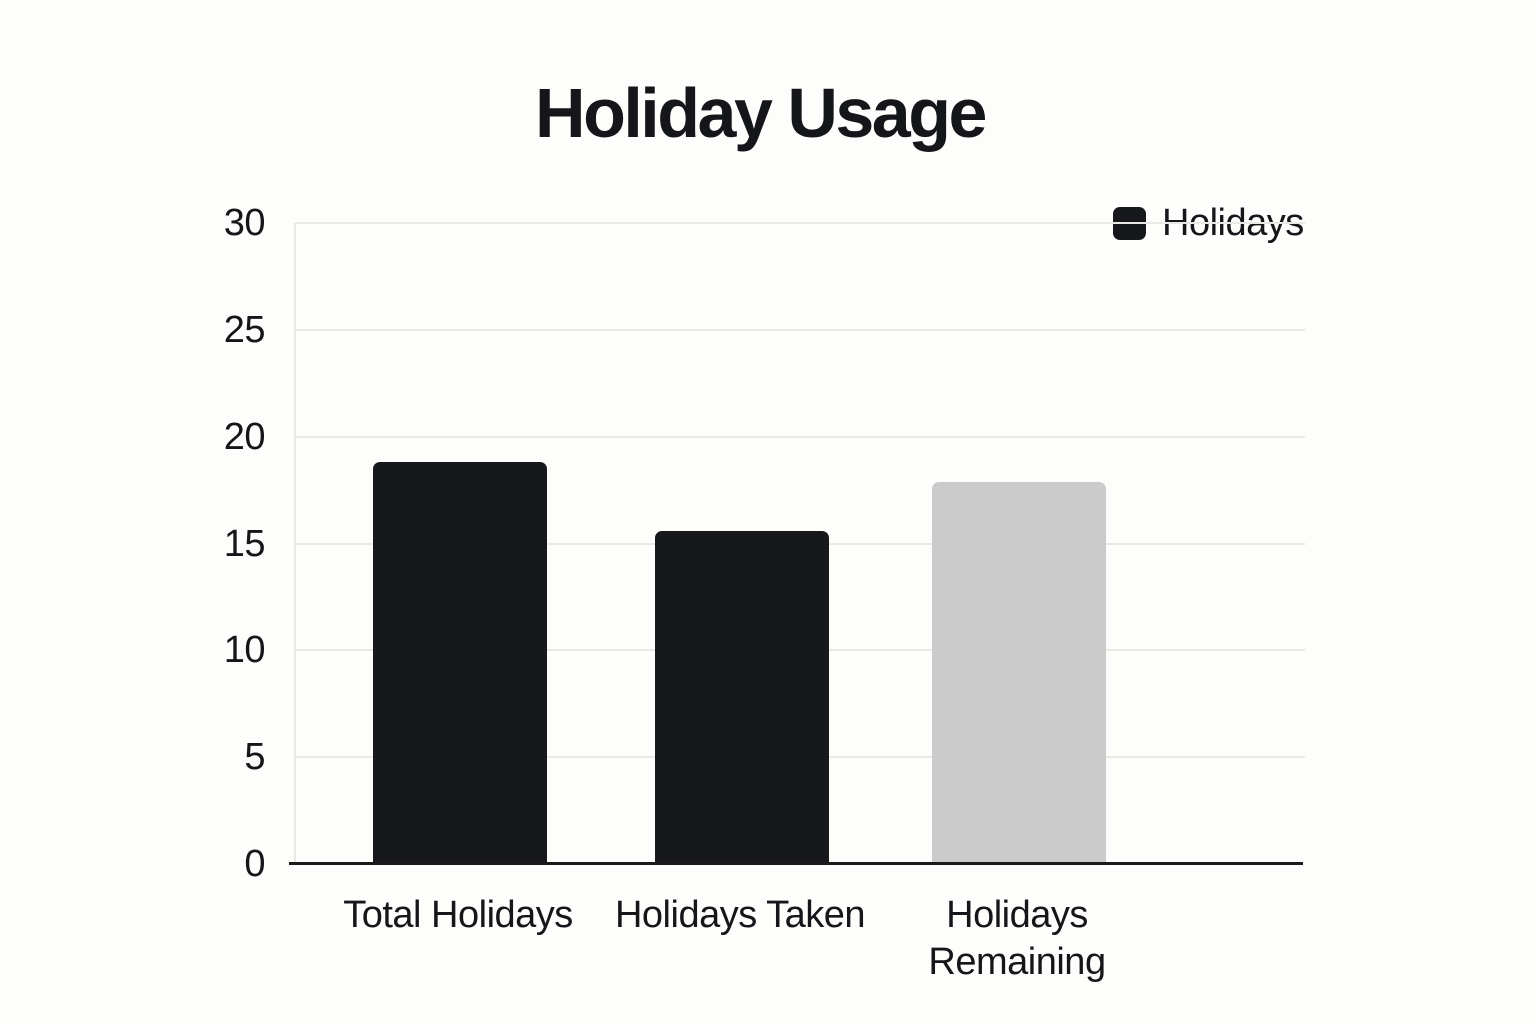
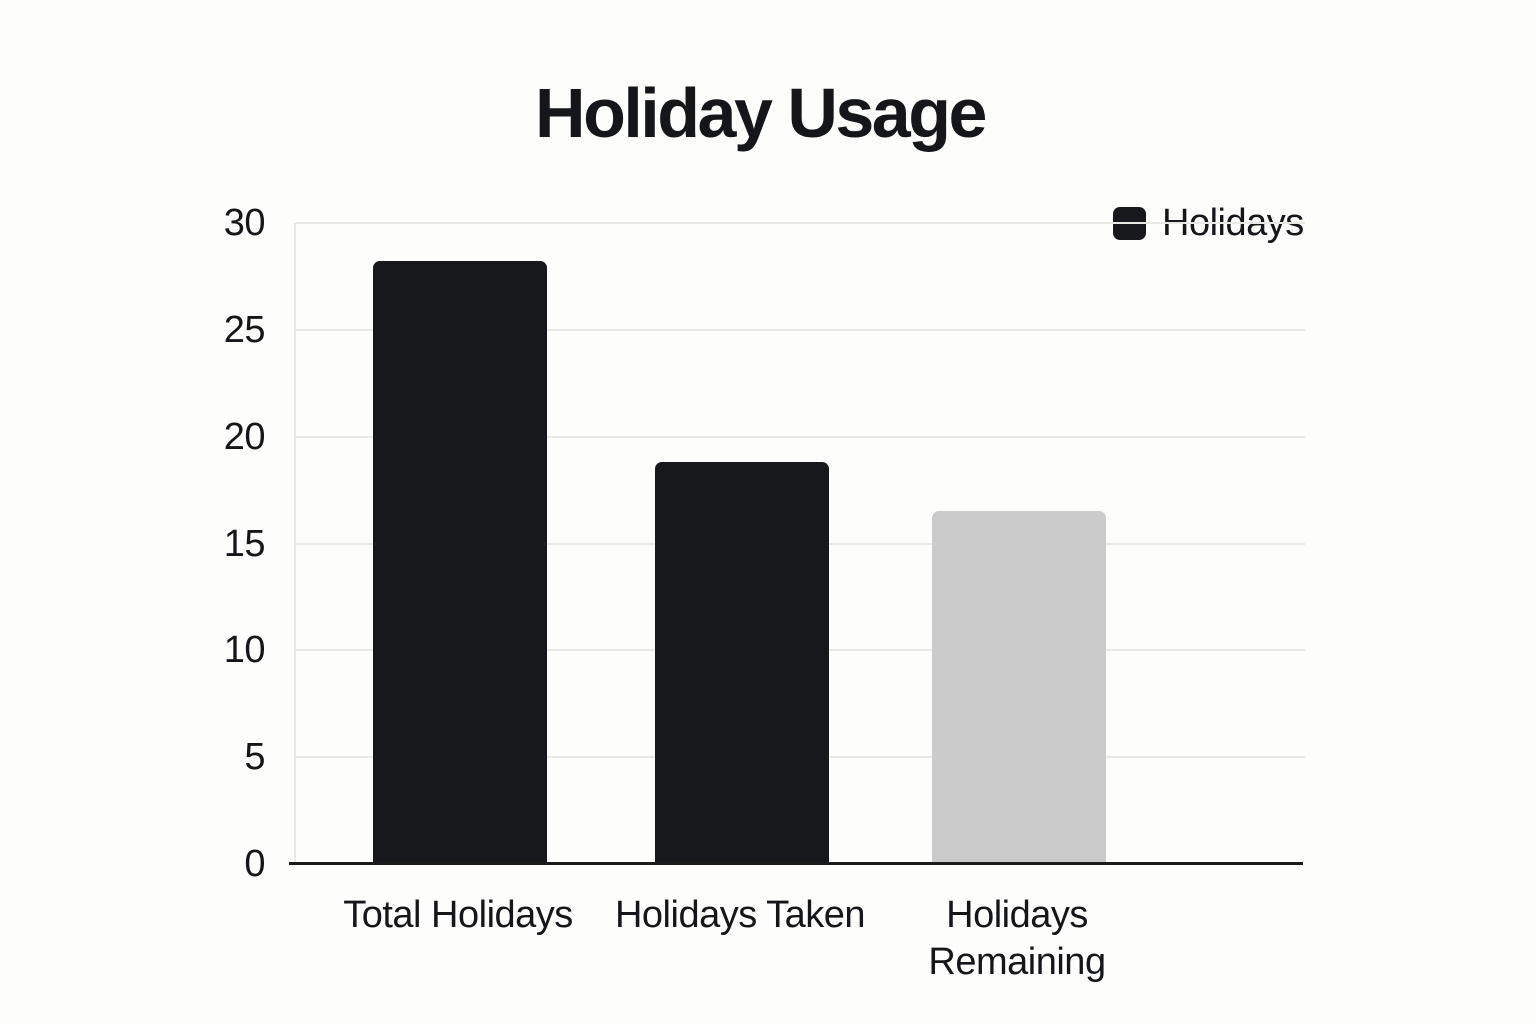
Total Holidays: 18.8 -> 28.2
Holidays Taken: 15.6 -> 18.8
Holidays Remaining: 17.9 -> 16.5
